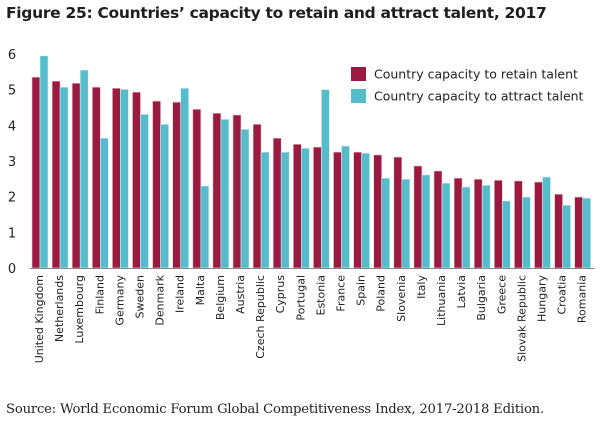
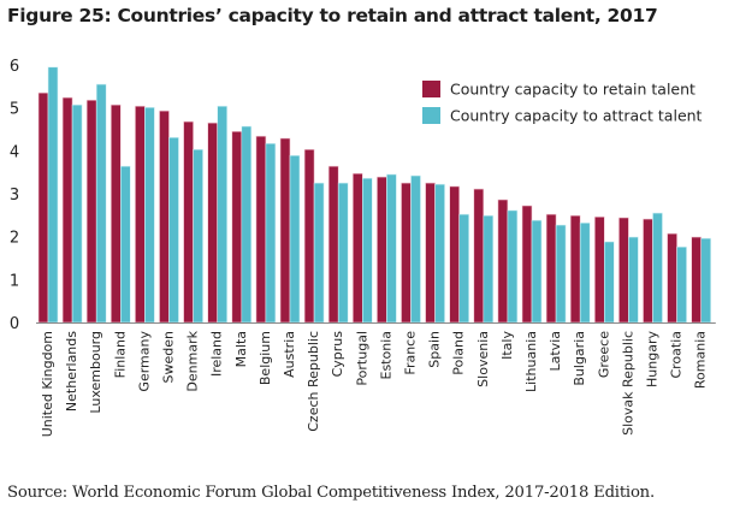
Country capacity to attract talent/Malta: 2.3 -> 4.6
Country capacity to attract talent/Estonia: 5.0 -> 3.5
